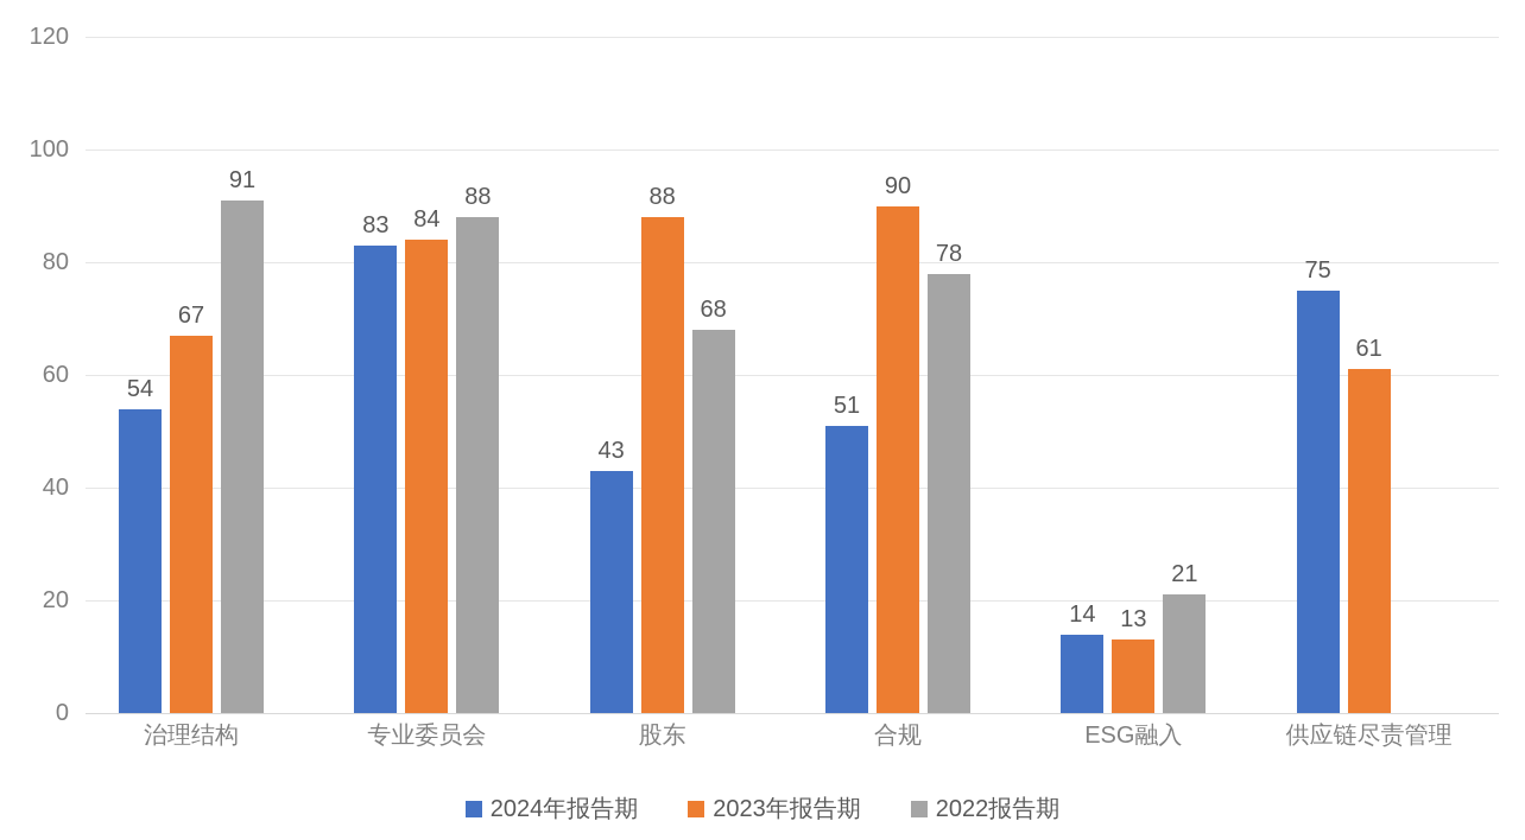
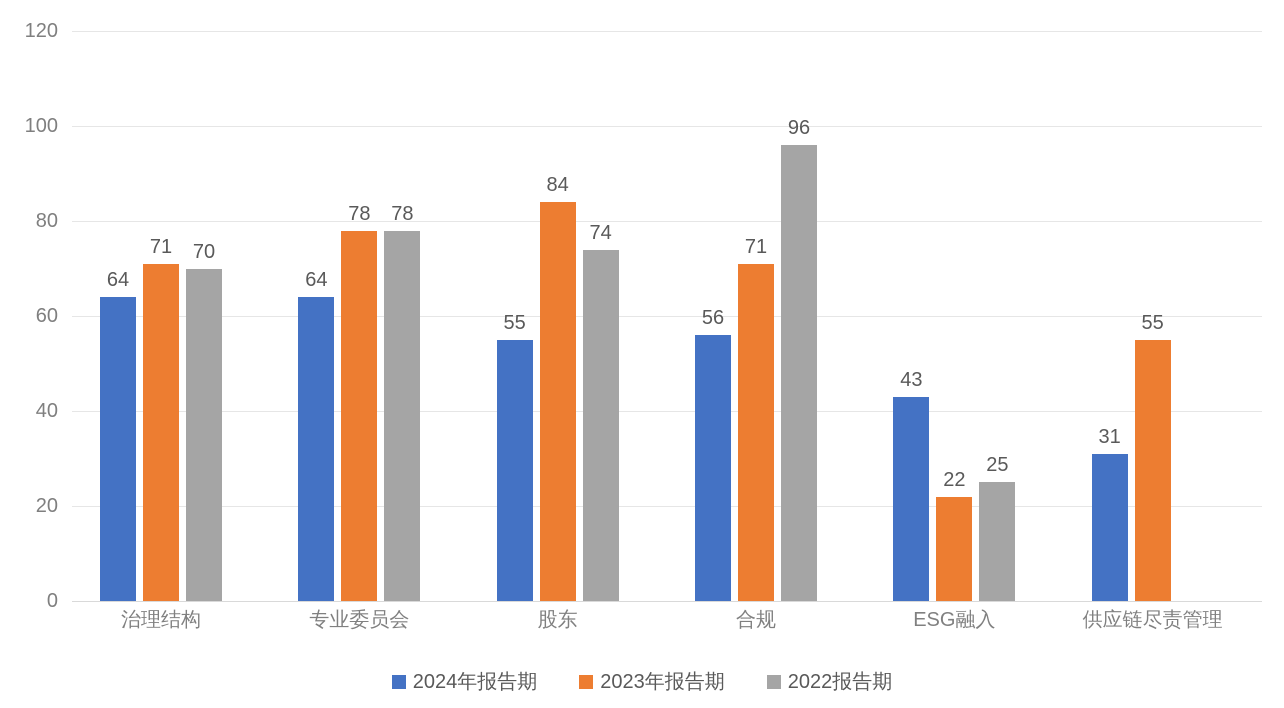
2024年报告期/治理结构: 54 -> 64
2023年报告期/治理结构: 67 -> 71
2022报告期/治理结构: 91 -> 70
2024年报告期/专业委员会: 83 -> 64
2023年报告期/专业委员会: 84 -> 78
2022报告期/专业委员会: 88 -> 78
2024年报告期/股东: 43 -> 55
2023年报告期/股东: 88 -> 84
2022报告期/股东: 68 -> 74
2024年报告期/合规: 51 -> 56
2023年报告期/合规: 90 -> 71
2022报告期/合规: 78 -> 96
2024年报告期/ESG融入: 14 -> 43
2023年报告期/ESG融入: 13 -> 22
2022报告期/ESG融入: 21 -> 25
2024年报告期/供应链尽责管理: 75 -> 31
2023年报告期/供应链尽责管理: 61 -> 55
